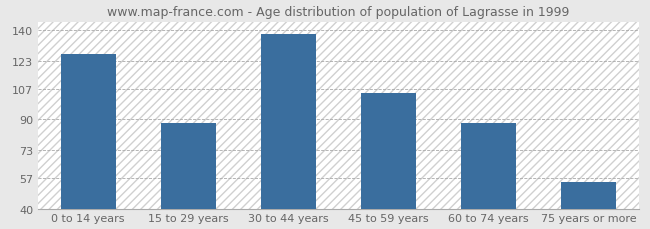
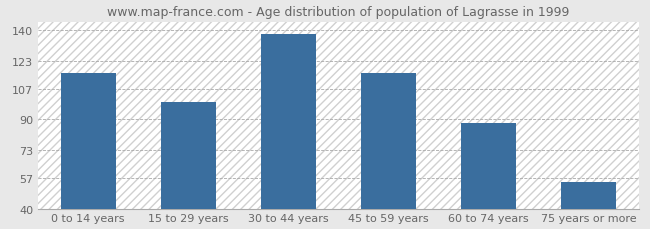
0 to 14 years: 127 -> 116
15 to 29 years: 88 -> 100
45 to 59 years: 105 -> 116
